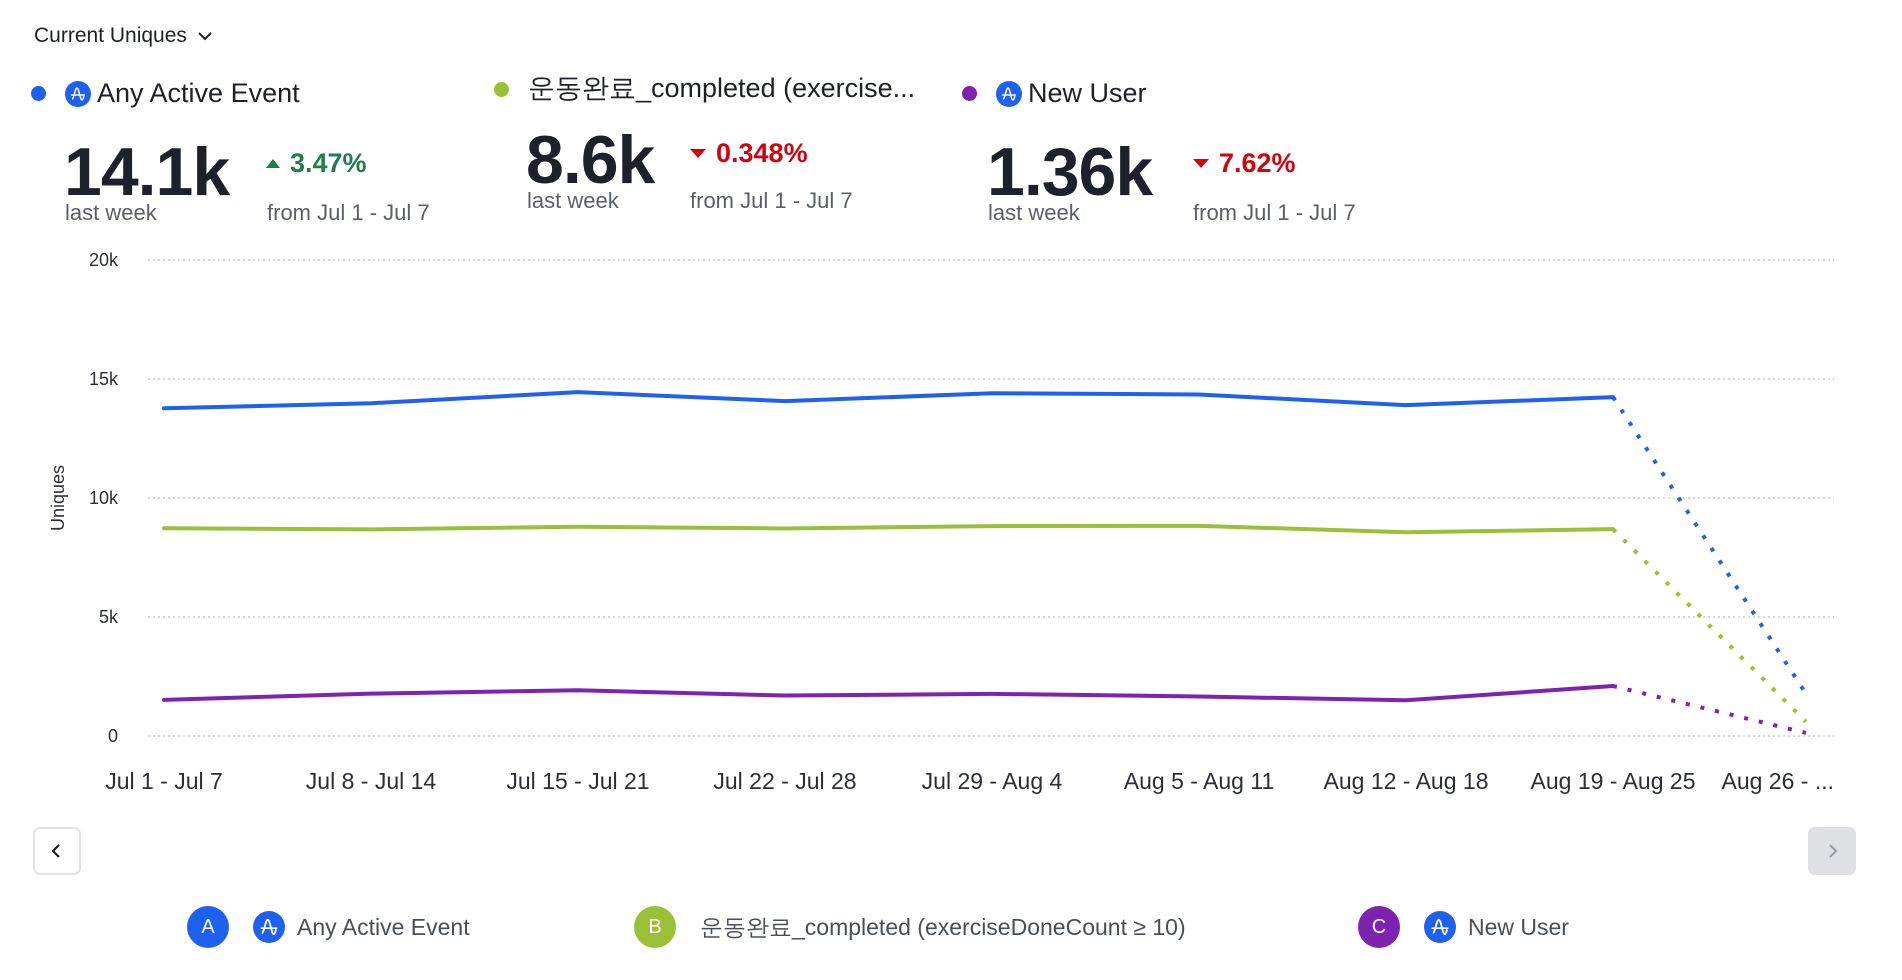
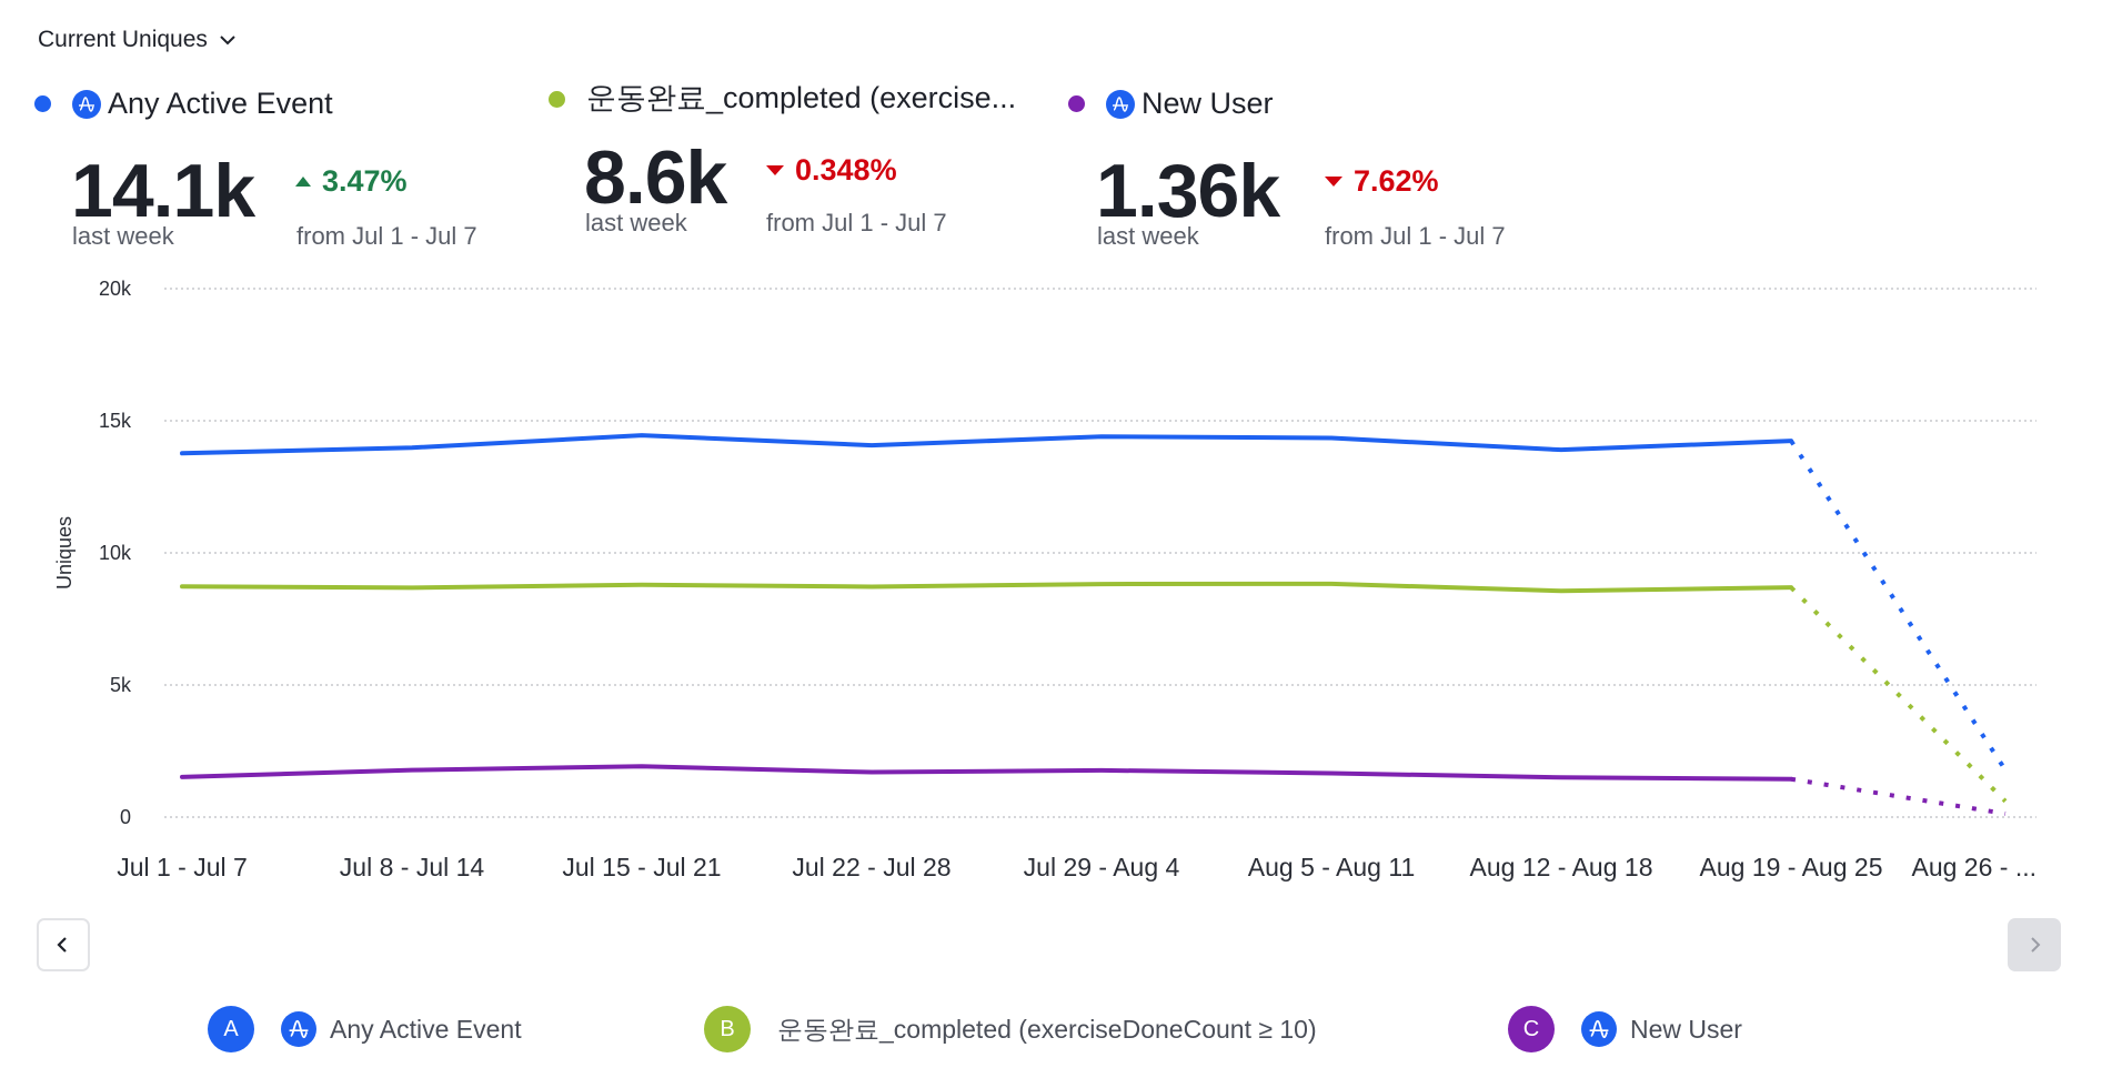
New User/Aug 19 - Aug 25: 2.1k -> 1.4k
